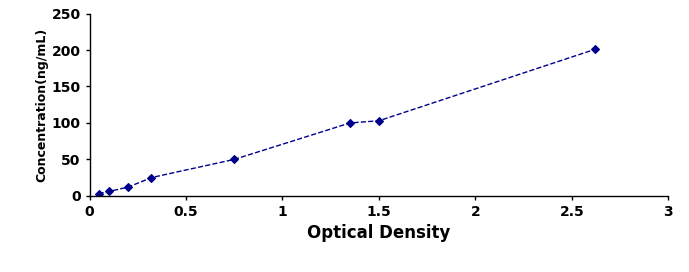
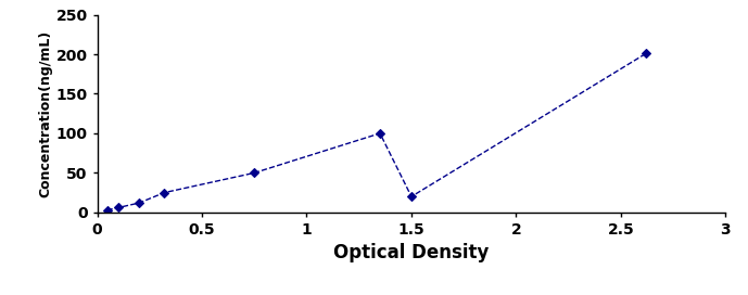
1.5: 103 -> 20
